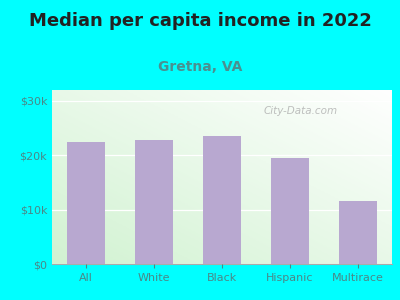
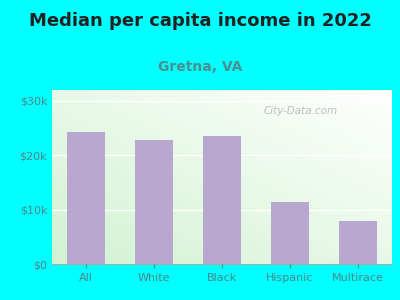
All: $22.5k -> $24.2k
Hispanic: $19.5k -> $11.4k
Multirace: $11.5k -> $8.0k
